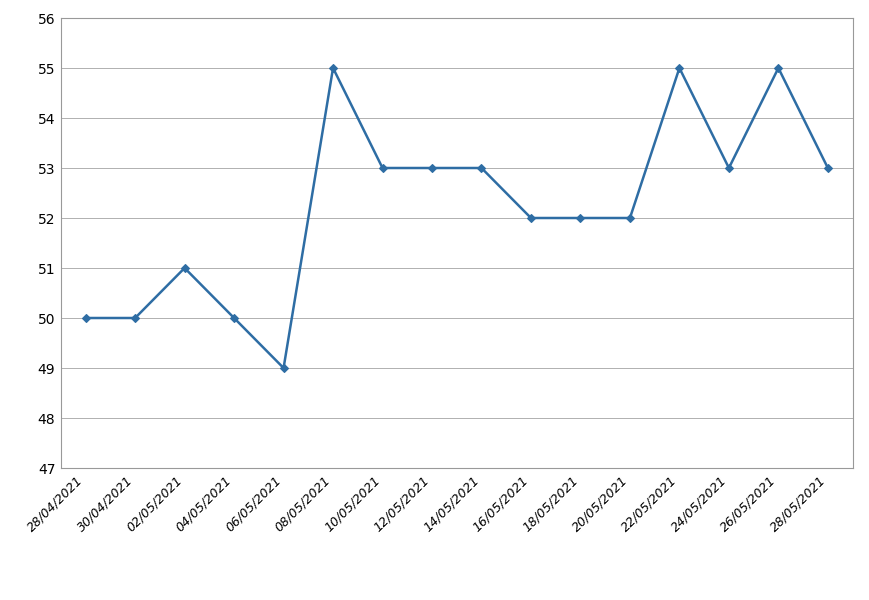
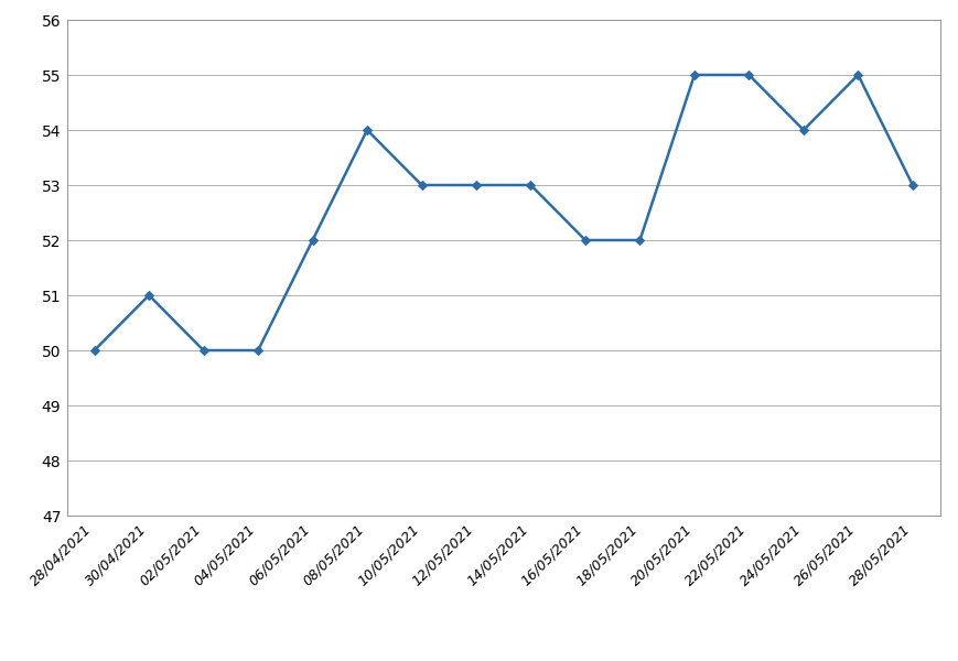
30/04/2021: 50 -> 51
02/05/2021: 51 -> 50
06/05/2021: 49 -> 52
08/05/2021: 55 -> 54
20/05/2021: 52 -> 55
24/05/2021: 53 -> 54
